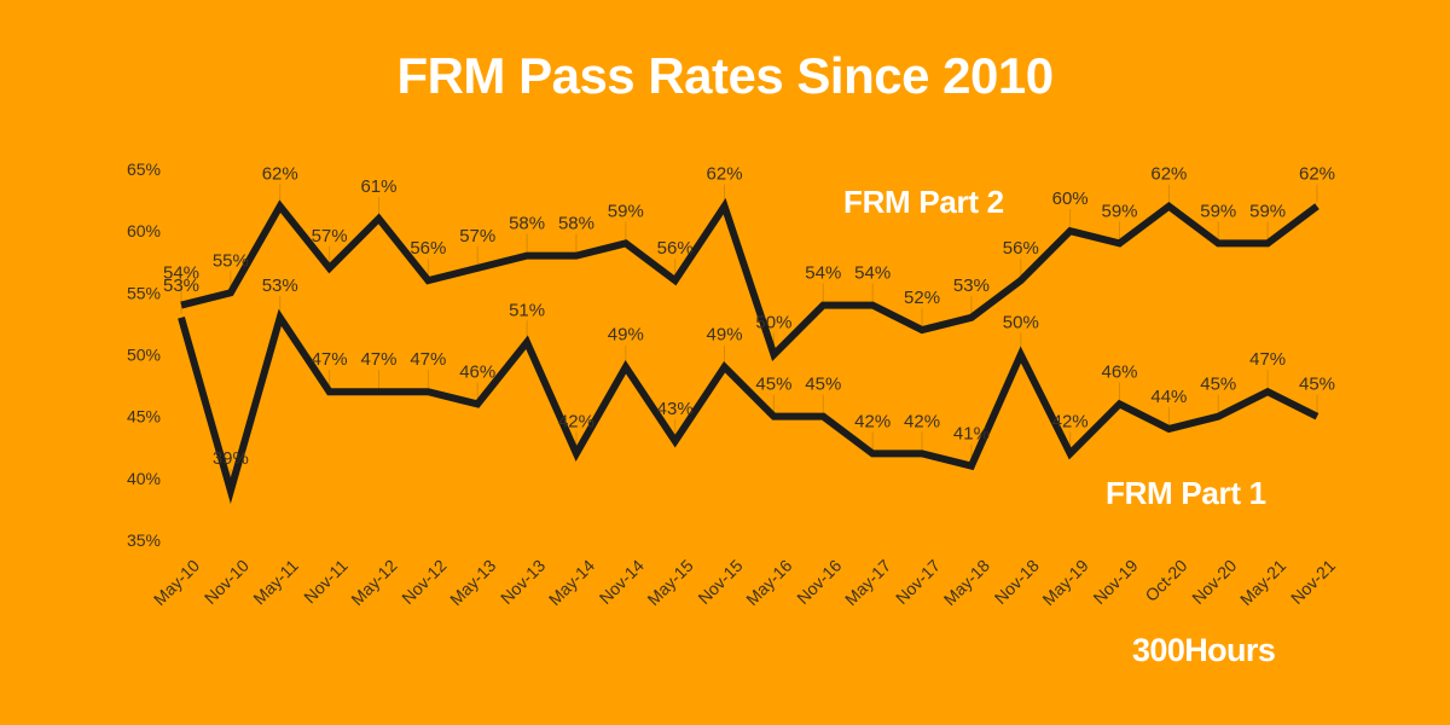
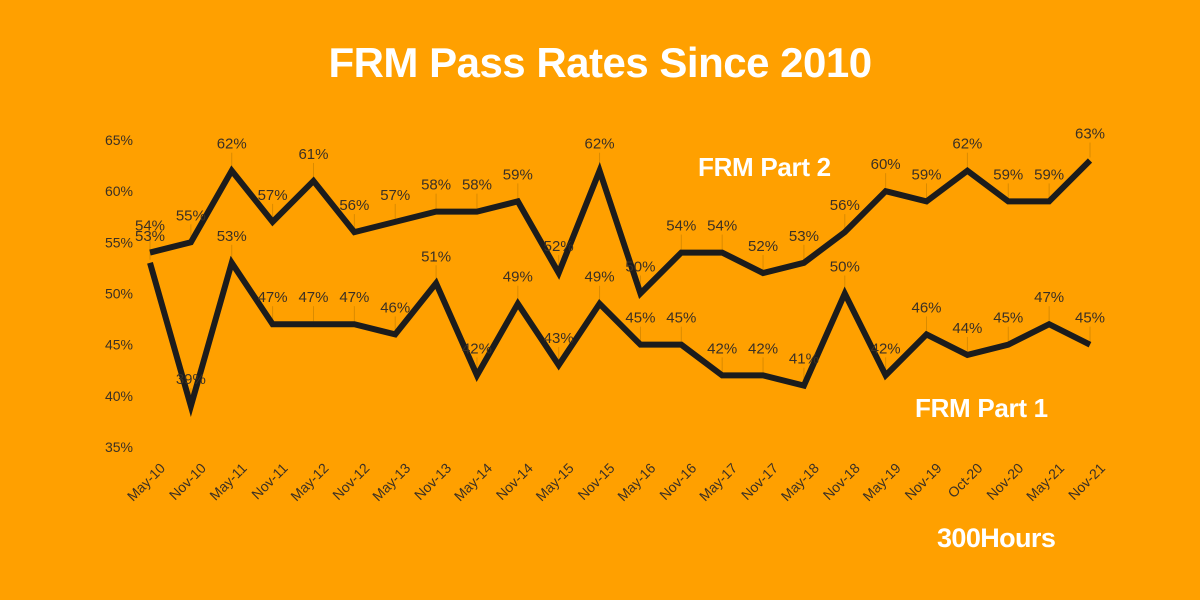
FRM Part 2/May-15: 56% -> 52%
FRM Part 2/Nov-21: 62% -> 63%
